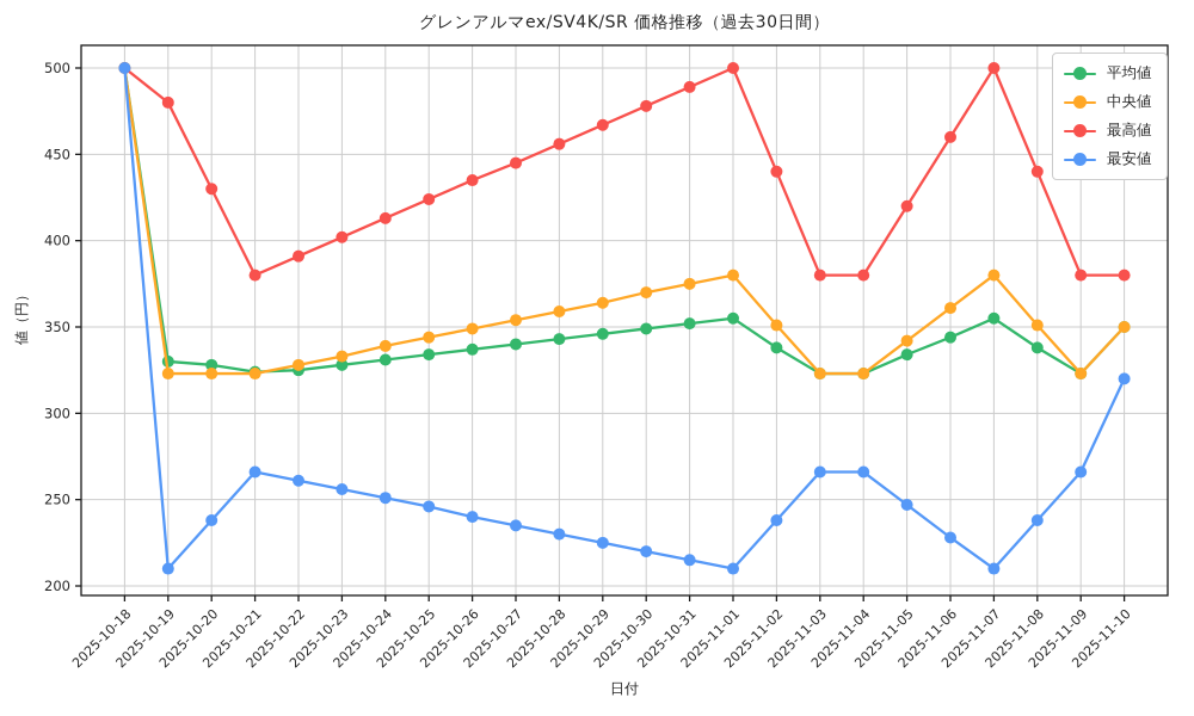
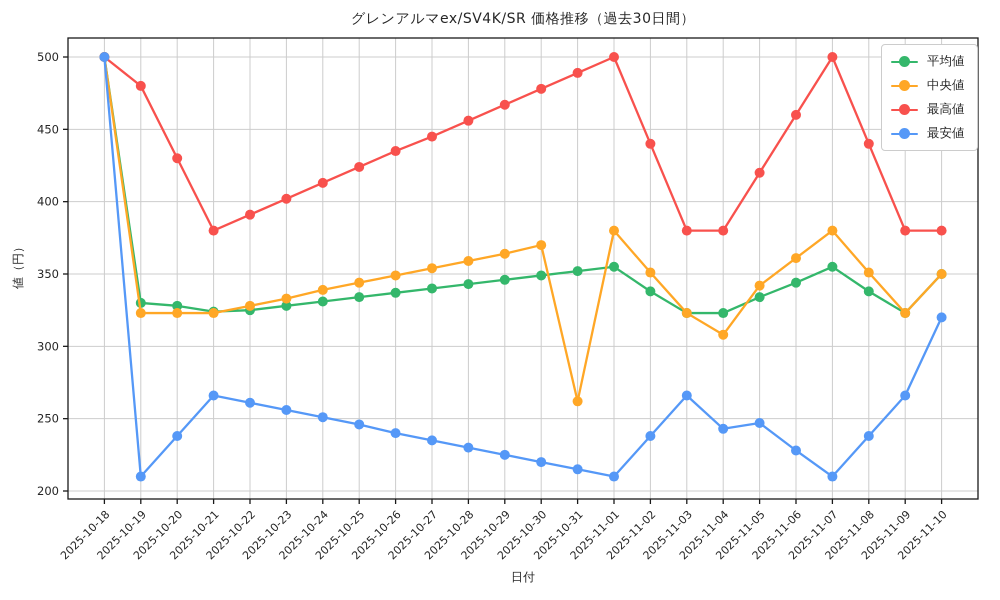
中央値/2025-10-31: 375 -> 262
中央値/2025-11-04: 323 -> 308
最安値/2025-11-04: 266 -> 243
